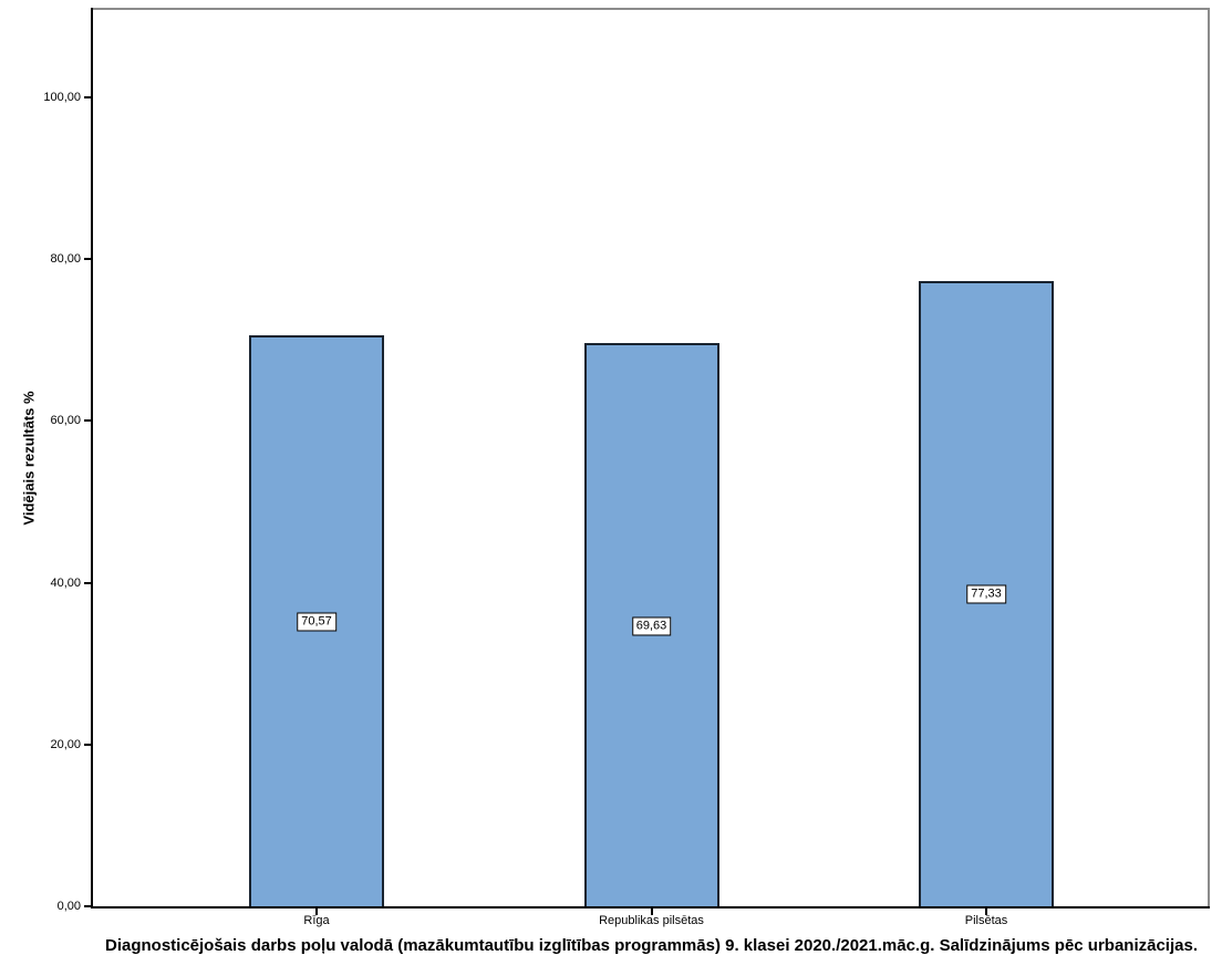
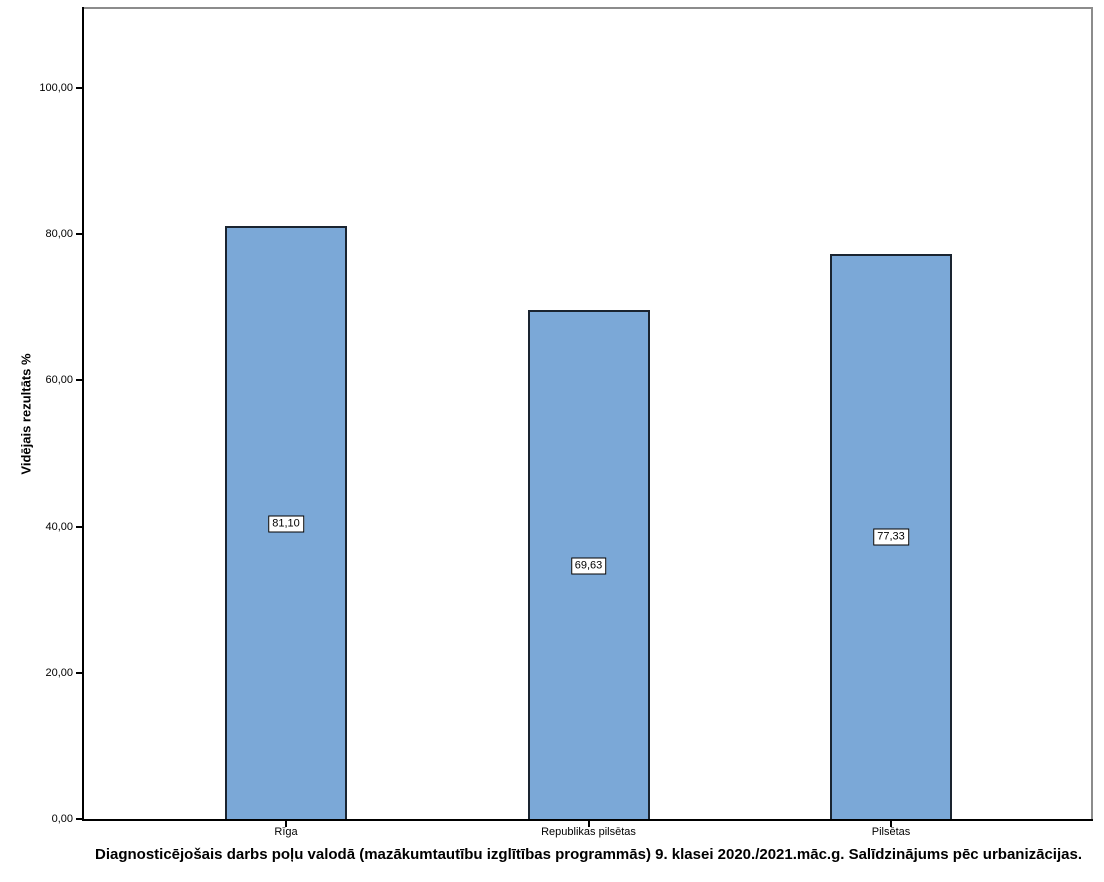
Rīga: 70,57 -> 81,10
